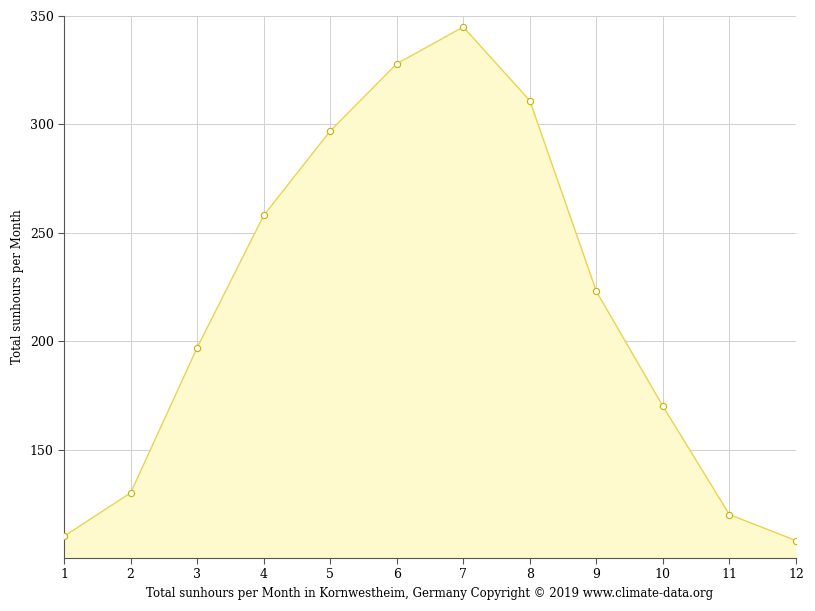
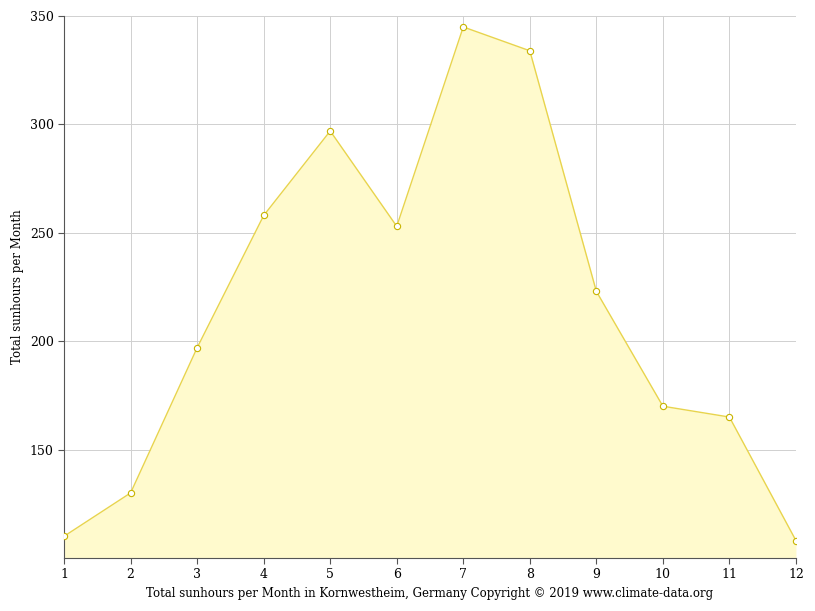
6: 328 -> 253
8: 311 -> 334
11: 120 -> 165
